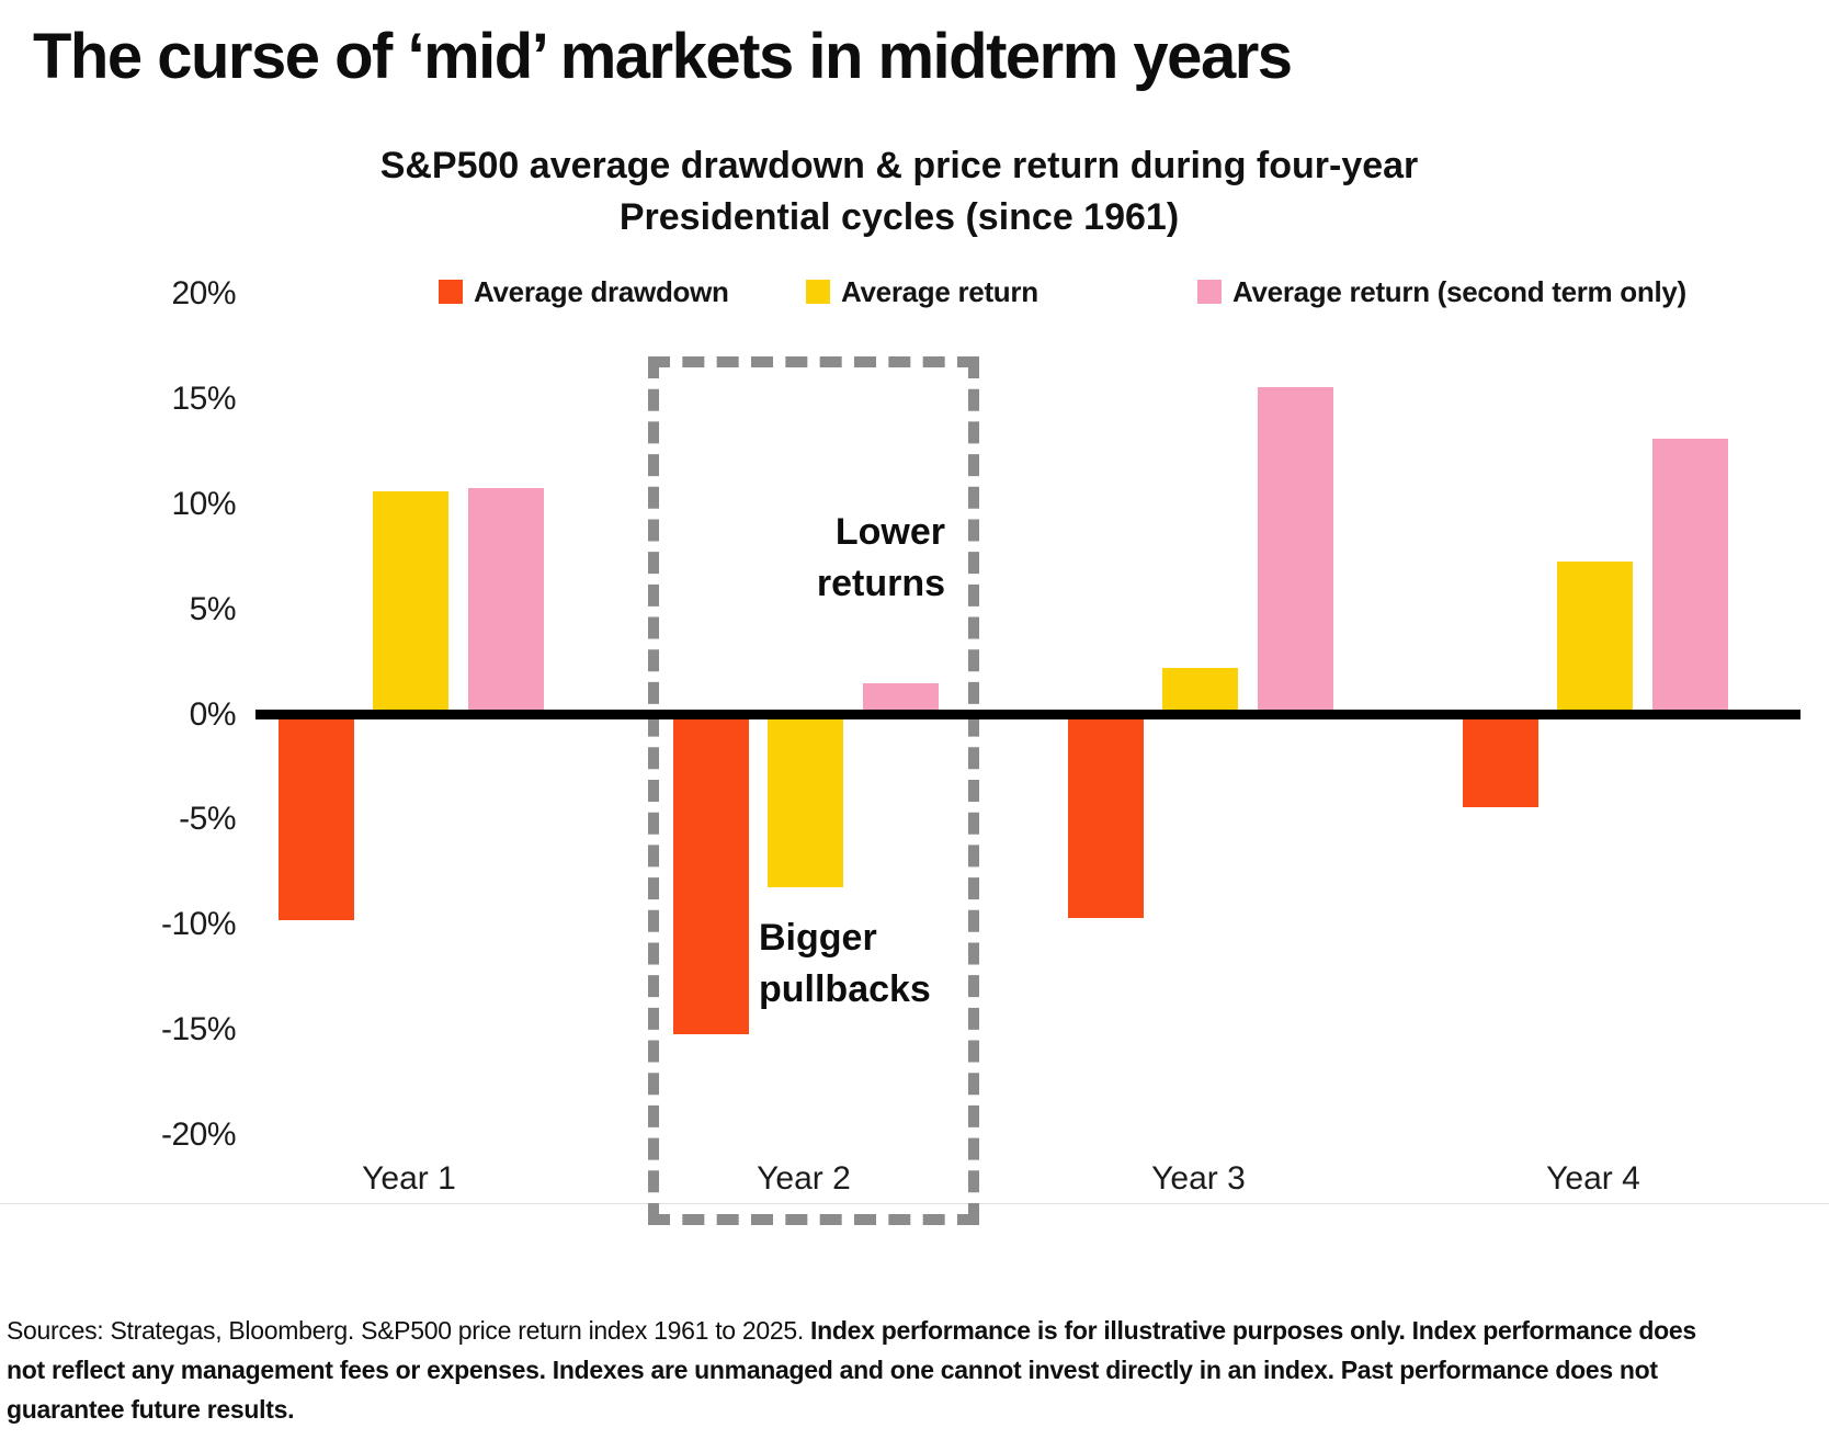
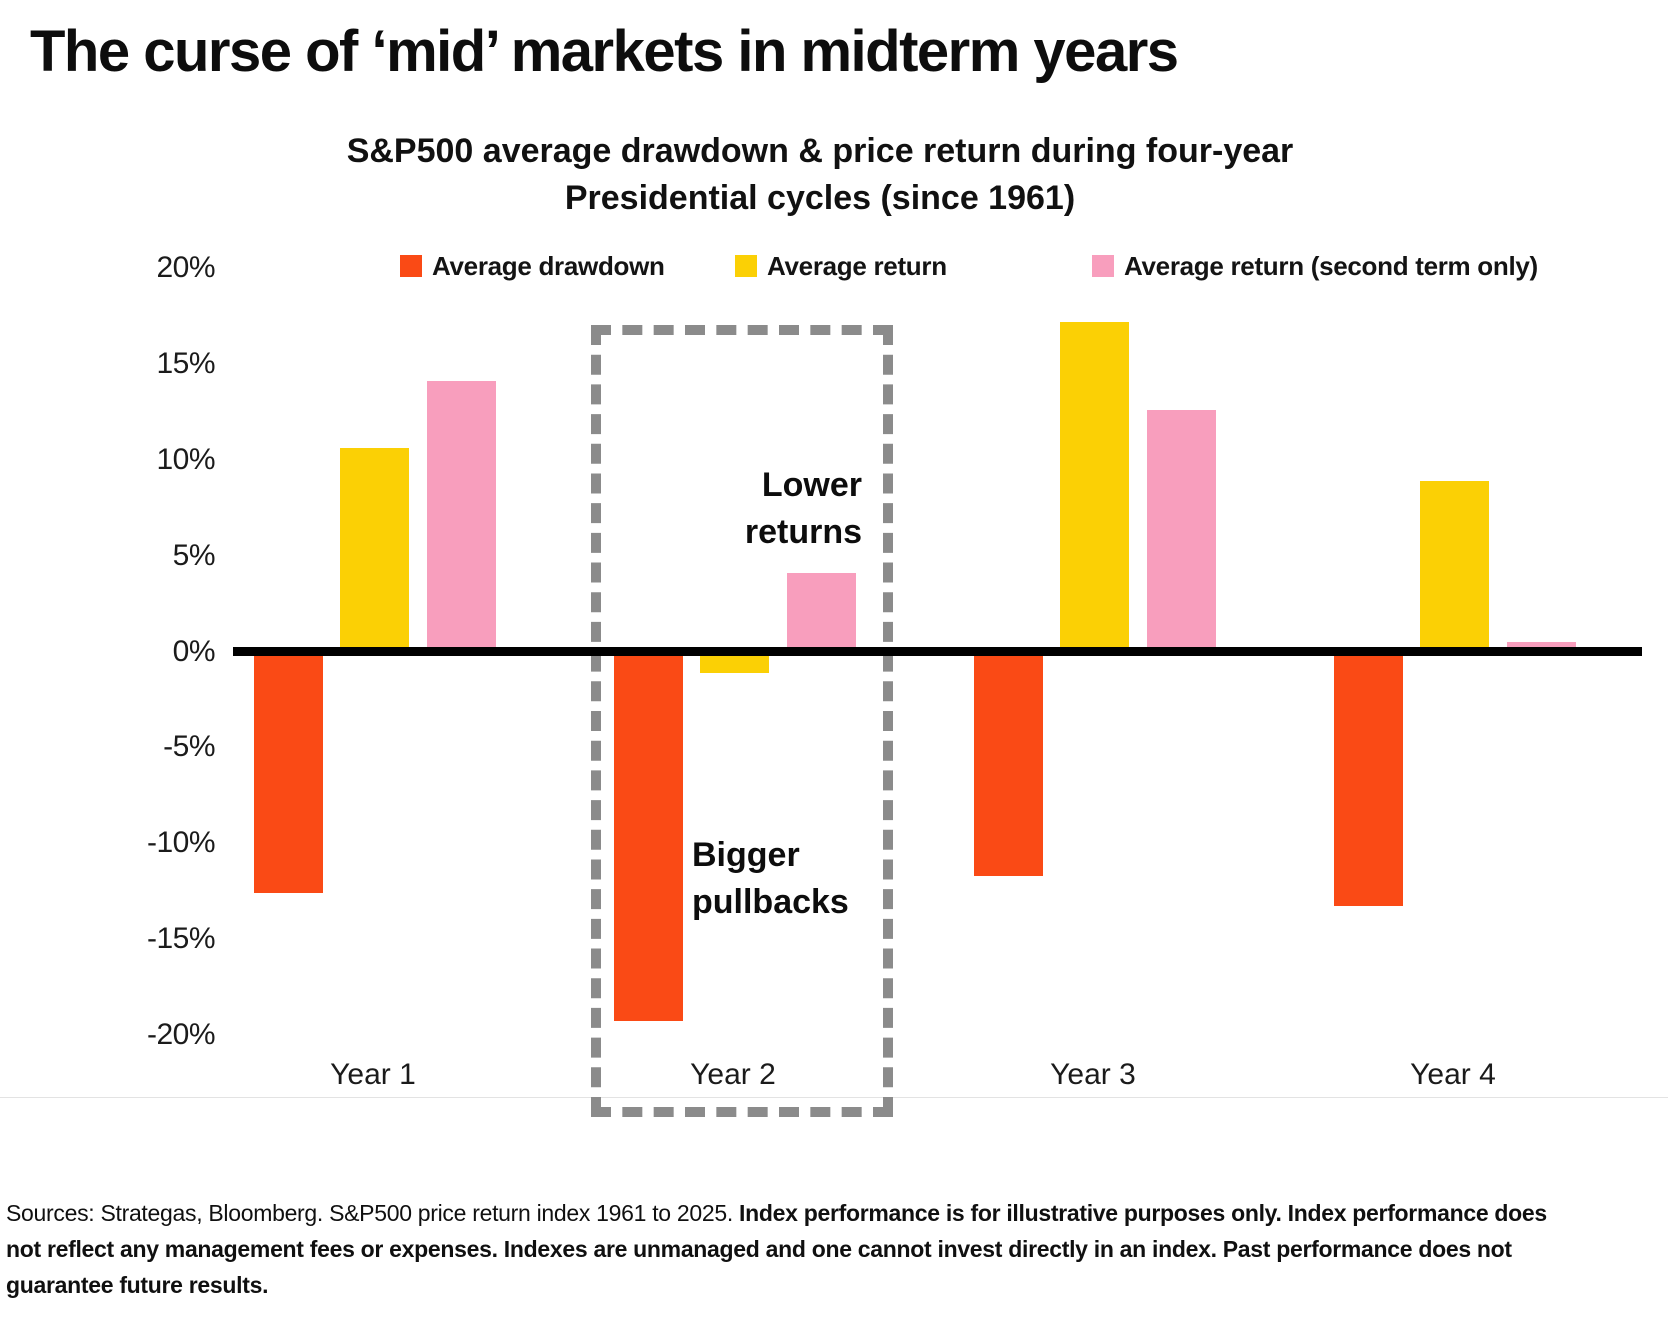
Average drawdown/Year 1: -9.8% -> -12.6%
Average return (second term only)/Year 1: 10.8% -> 14.1%
Average drawdown/Year 2: -15.2% -> -19.3%
Average return/Year 2: -8.2% -> -1.1%
Average return (second term only)/Year 2: 1.5% -> 4.1%
Average drawdown/Year 3: -9.7% -> -11.7%
Average return/Year 3: 2.2% -> 17.2%
Average return (second term only)/Year 3: 15.6% -> 12.6%
Average drawdown/Year 4: -4.4% -> -13.3%
Average return/Year 4: 7.3% -> 8.9%
Average return (second term only)/Year 4: 13.1% -> 0.5%
